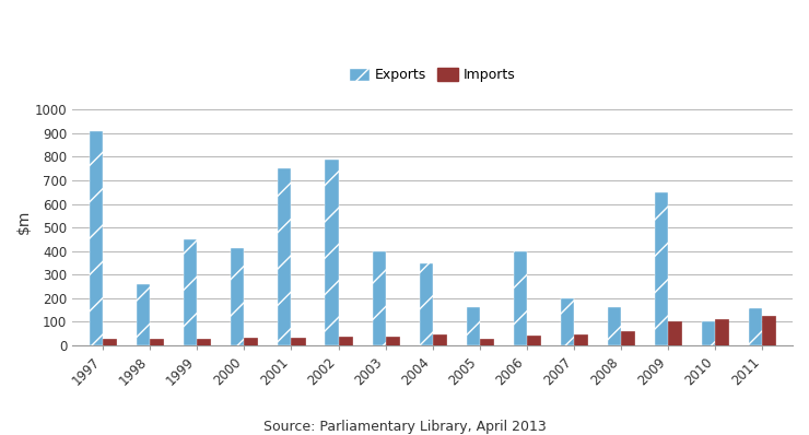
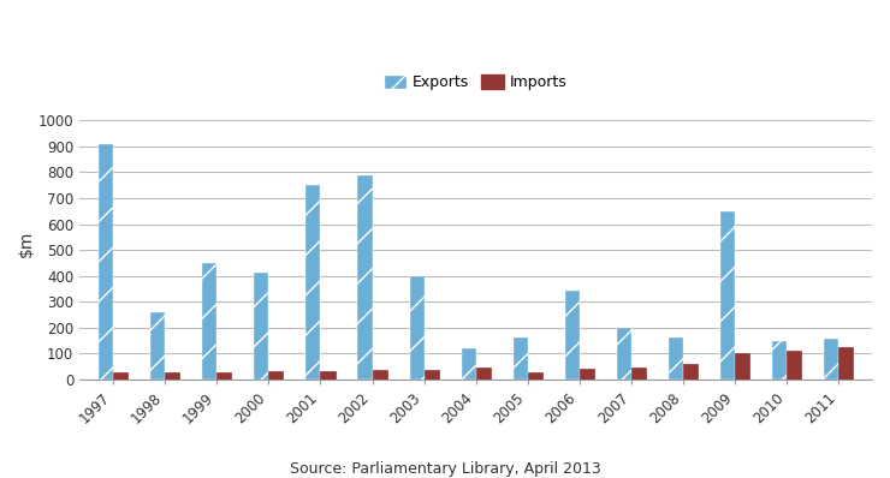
Exports/2004: 345 -> 120
Exports/2006: 400 -> 340
Exports/2010: 100 -> 145
